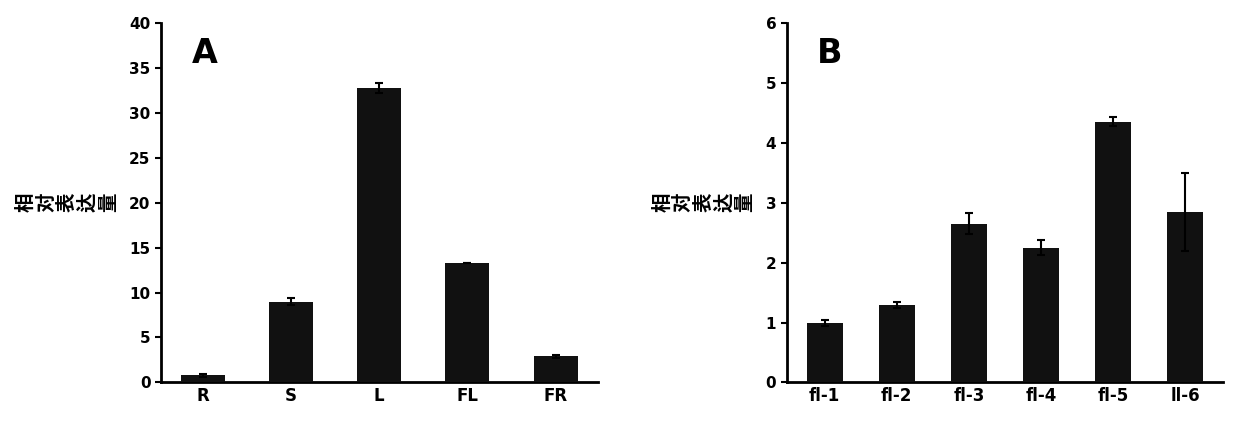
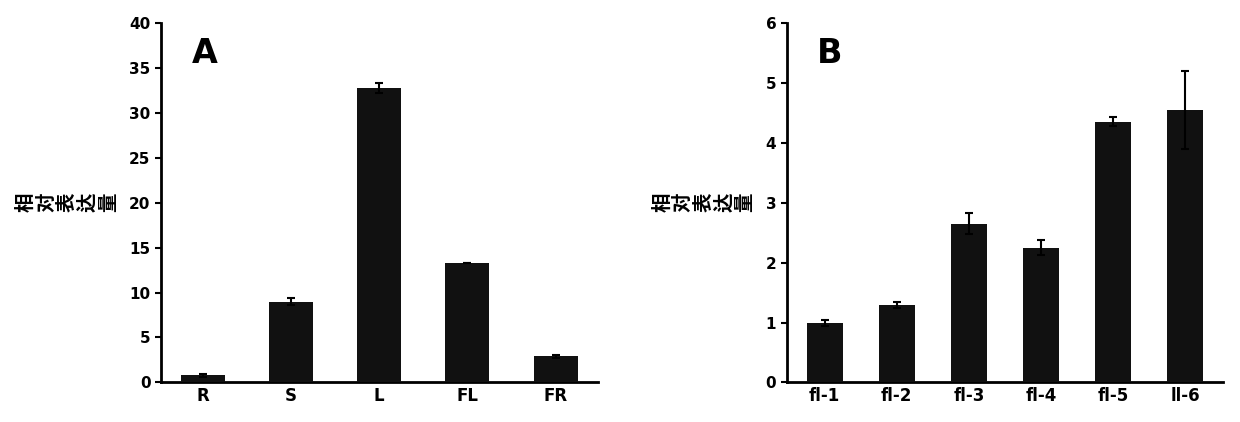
ll-6: 2.84 -> 4.55
